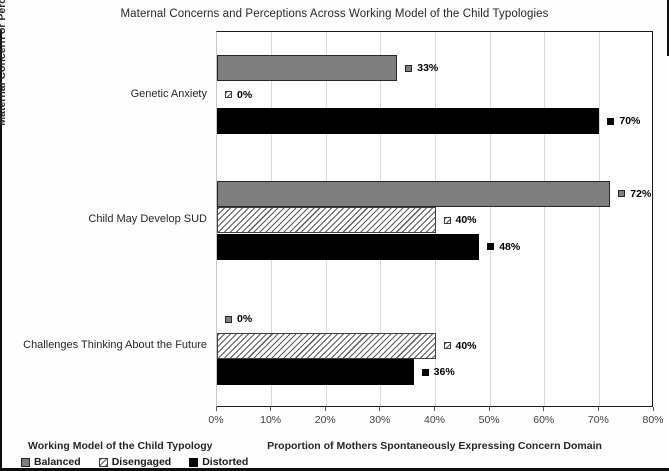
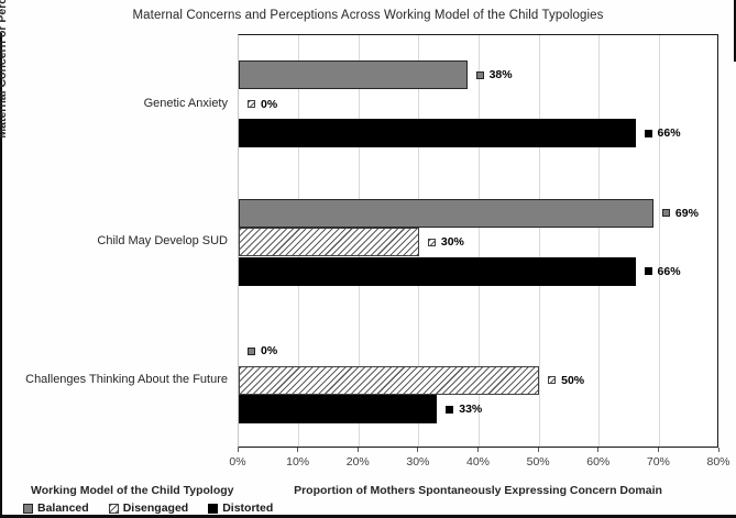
Balanced/Genetic Anxiety: 33% -> 38%
Distorted/Genetic Anxiety: 70% -> 66%
Balanced/Child May Develop SUD: 72% -> 69%
Disengaged/Child May Develop SUD: 40% -> 30%
Distorted/Child May Develop SUD: 48% -> 66%
Disengaged/Challenges Thinking About the Future: 40% -> 50%
Distorted/Challenges Thinking About the Future: 36% -> 33%
